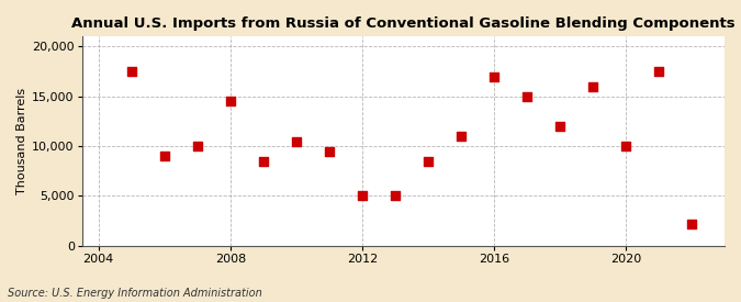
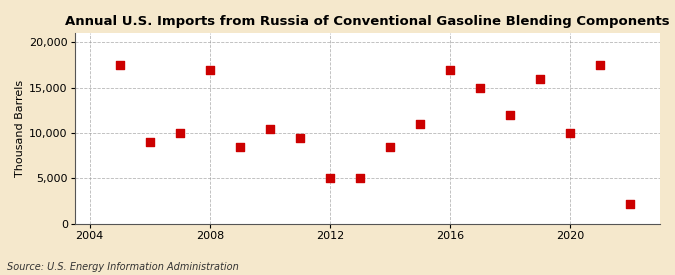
2008: 14,500 -> 17,000
